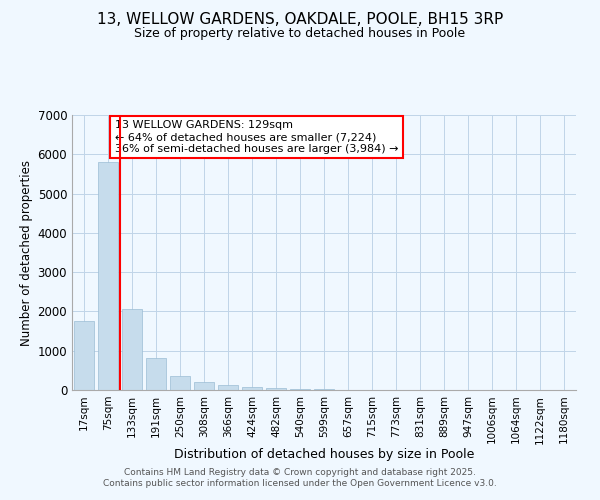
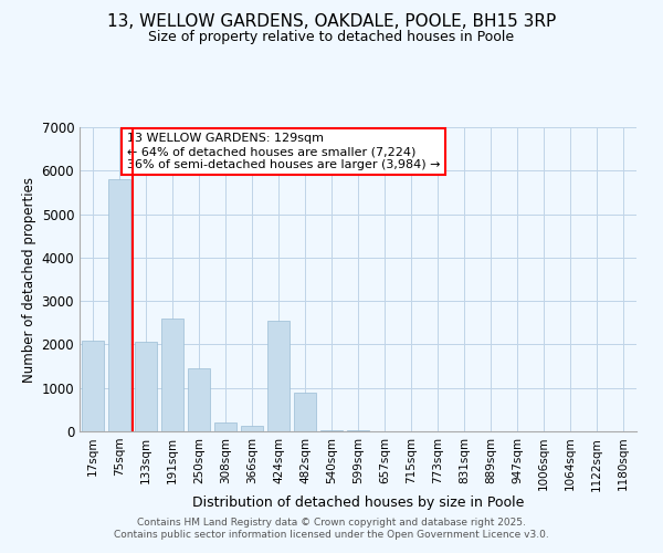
17sqm: 1750 -> 2100
191sqm: 820 -> 2600
250sqm: 350 -> 1450
424sqm: 80 -> 2550
482sqm: 50 -> 900
